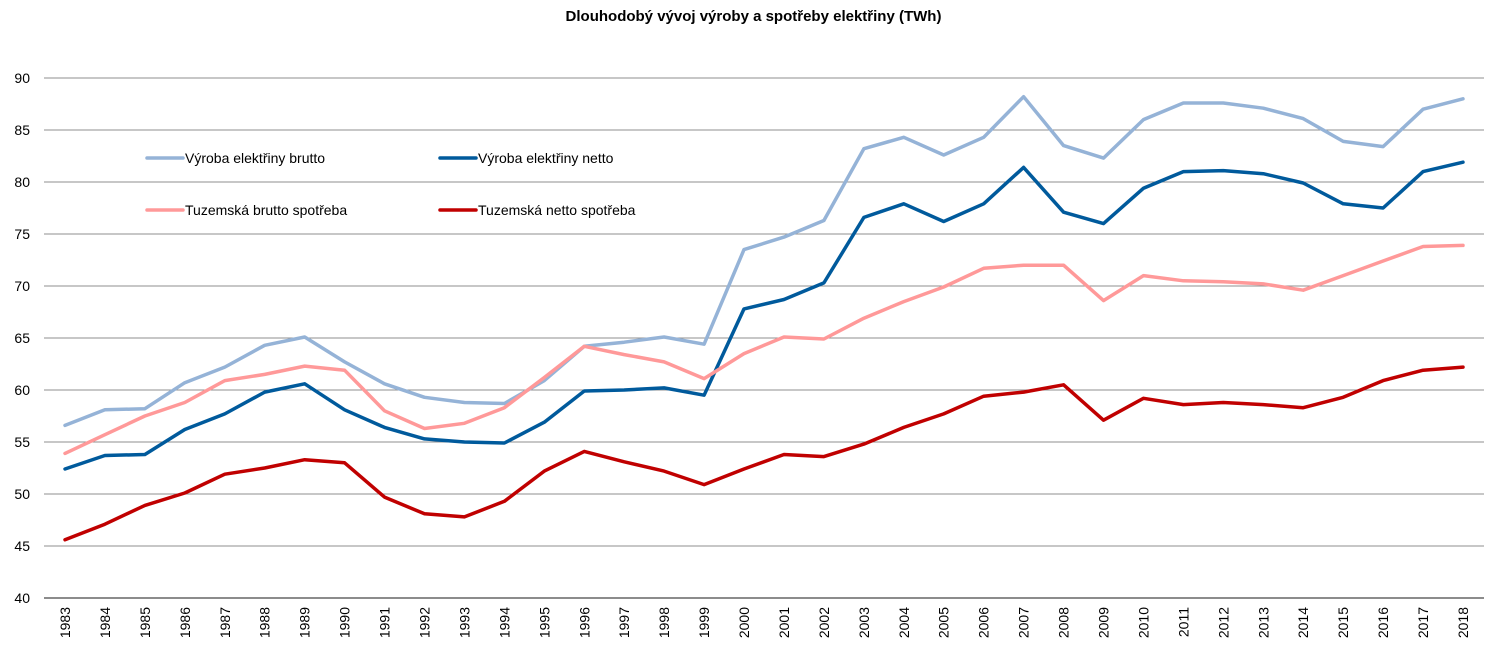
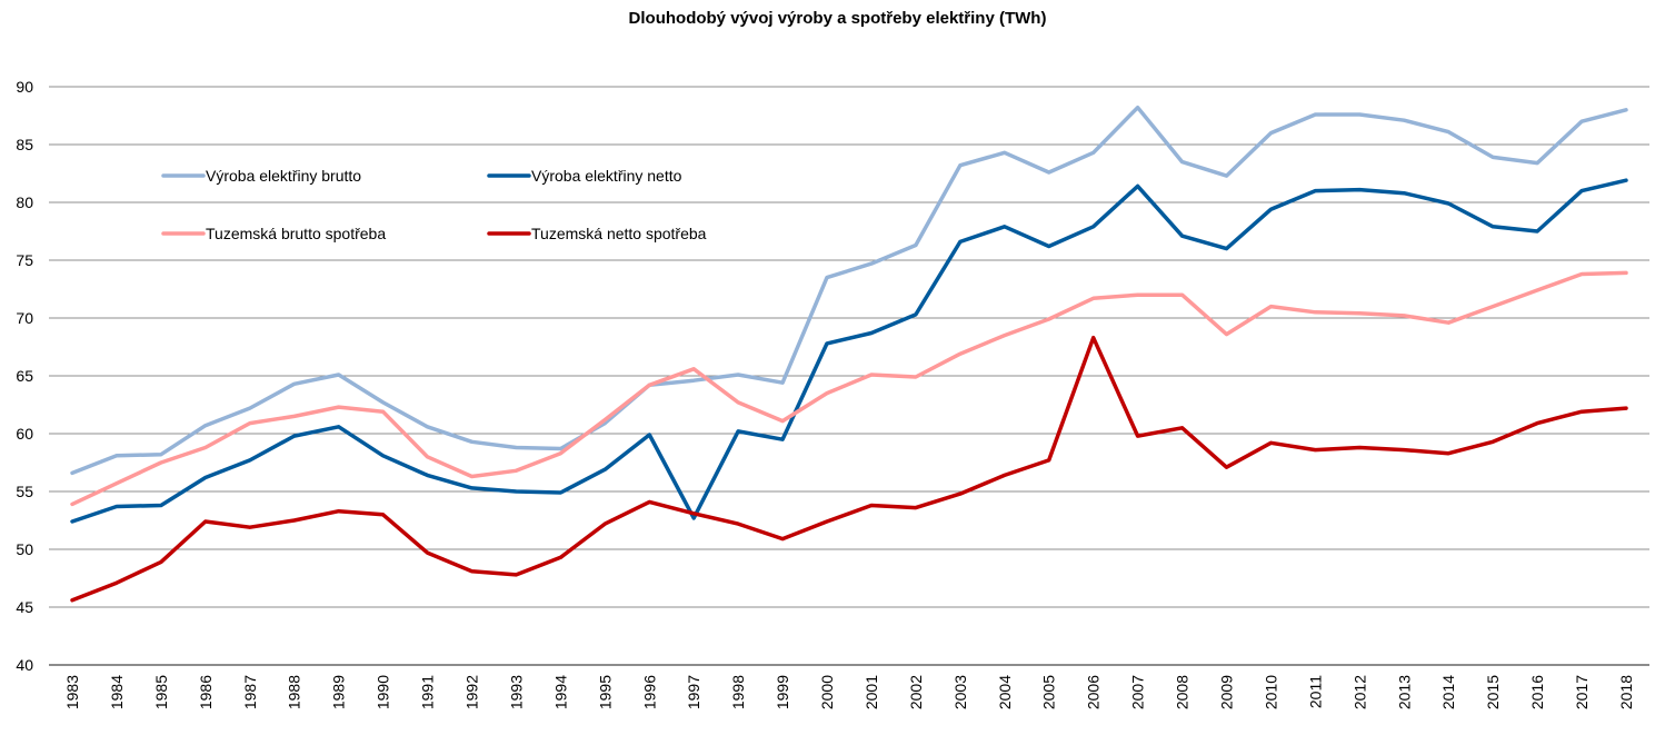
Tuzemská netto spotřeba/1986: 50.1 -> 52.4
Výroba elektřiny netto/1997: 60.0 -> 52.7
Tuzemská brutto spotřeba/1997: 63.4 -> 65.6
Tuzemská netto spotřeba/2006: 59.4 -> 68.3
